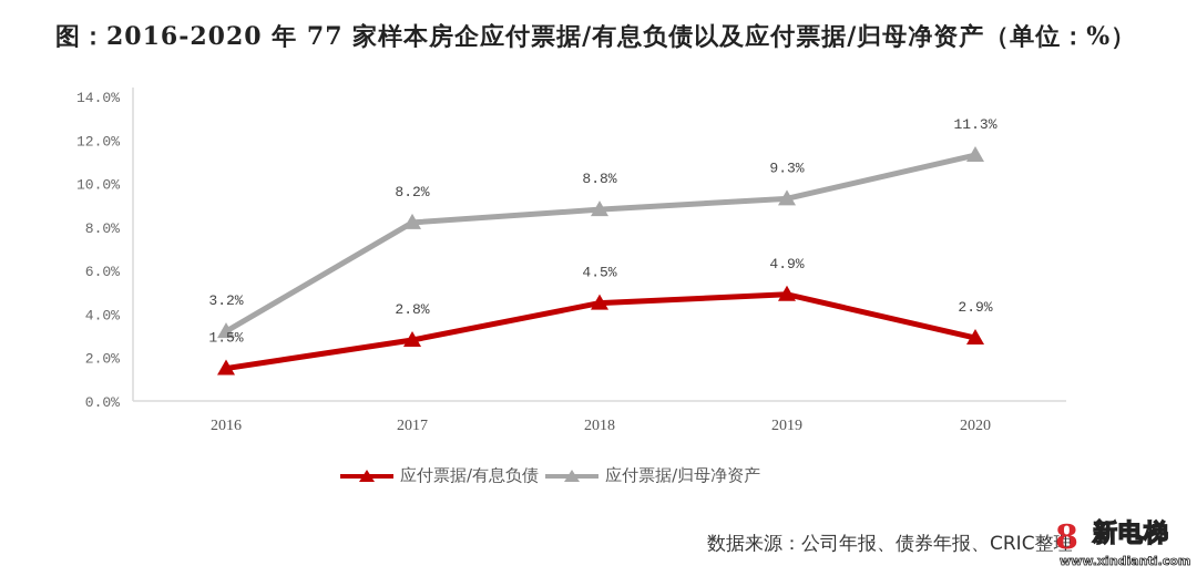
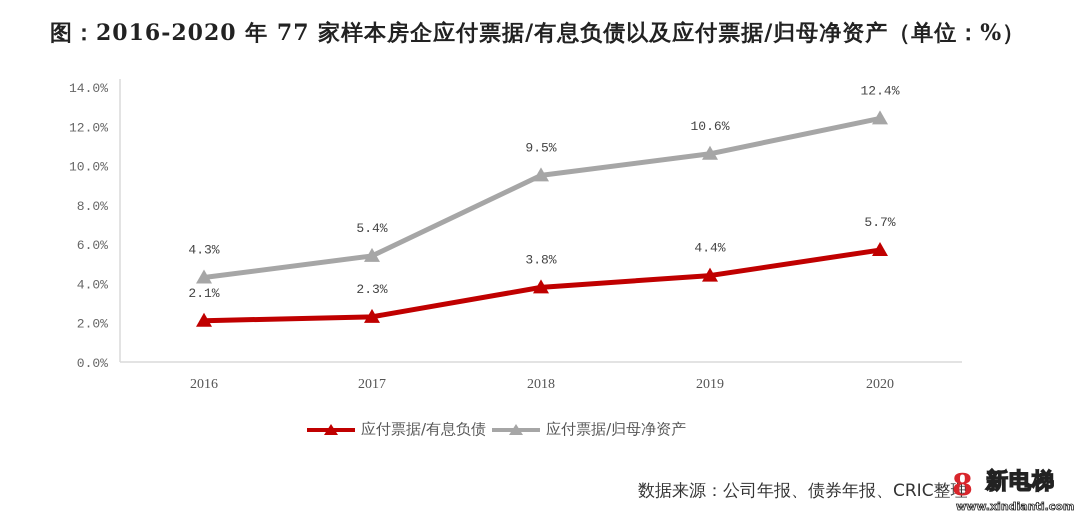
应付票据/有息负债/2016: 1.5% -> 2.1%
应付票据/归母净资产/2016: 3.2% -> 4.3%
应付票据/有息负债/2017: 2.8% -> 2.3%
应付票据/归母净资产/2017: 8.2% -> 5.4%
应付票据/有息负债/2018: 4.5% -> 3.8%
应付票据/归母净资产/2018: 8.8% -> 9.5%
应付票据/有息负债/2019: 4.9% -> 4.4%
应付票据/归母净资产/2019: 9.3% -> 10.6%
应付票据/有息负债/2020: 2.9% -> 5.7%
应付票据/归母净资产/2020: 11.3% -> 12.4%
